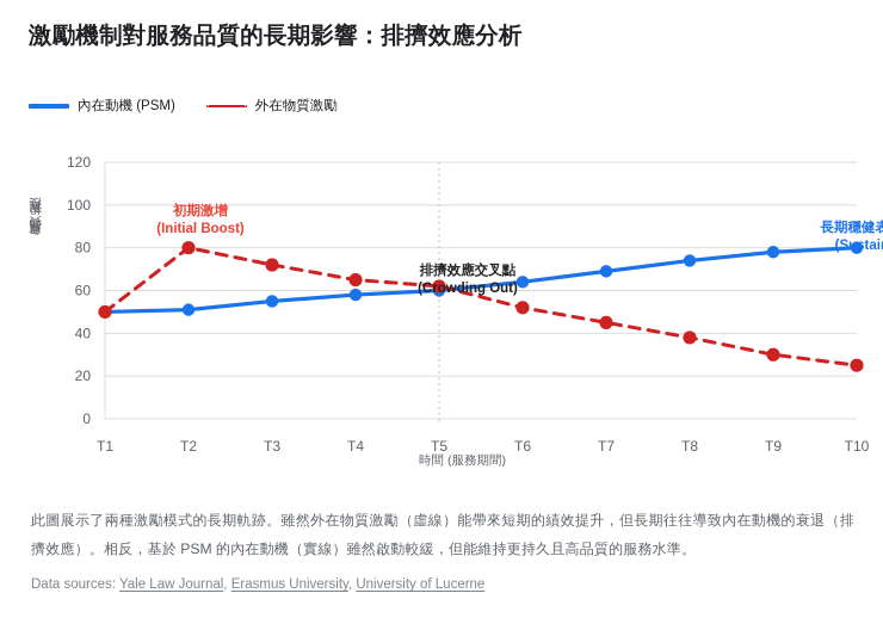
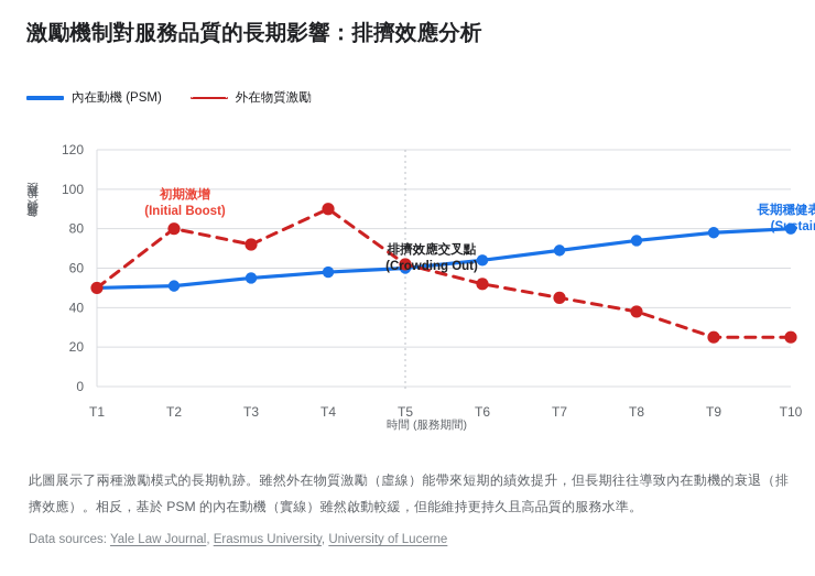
外在物質激勵/T4: 65 -> 90
外在物質激勵/T9: 30 -> 25
